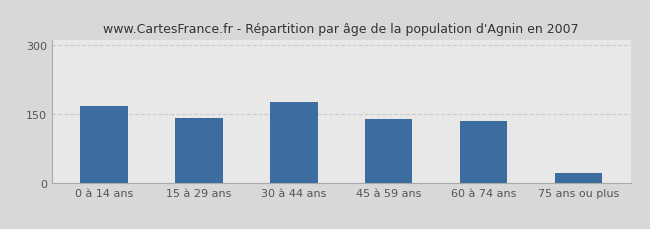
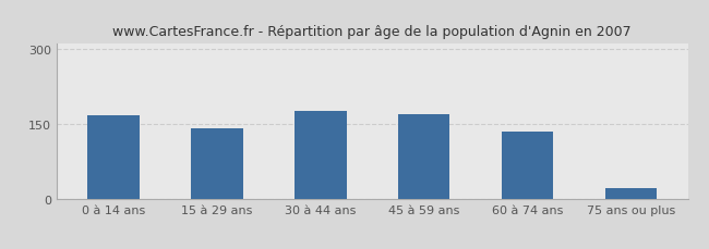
45 à 59 ans: 140 -> 169
